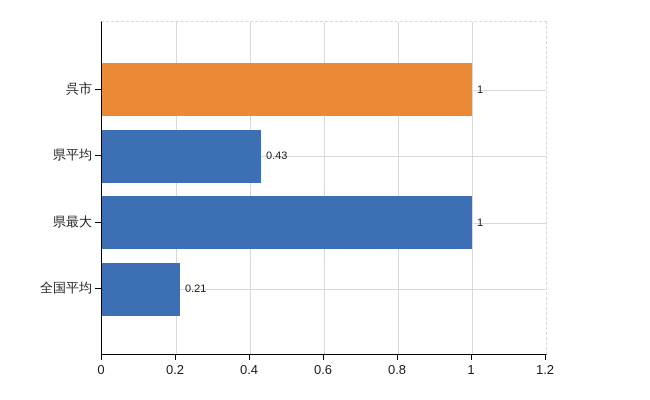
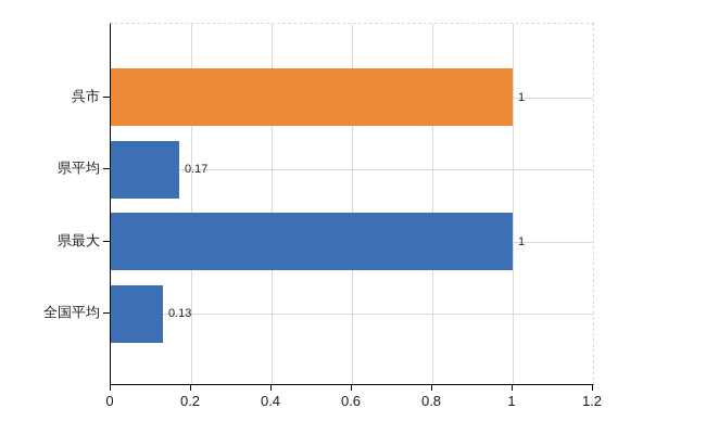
県平均: 0.43 -> 0.17
全国平均: 0.21 -> 0.13
